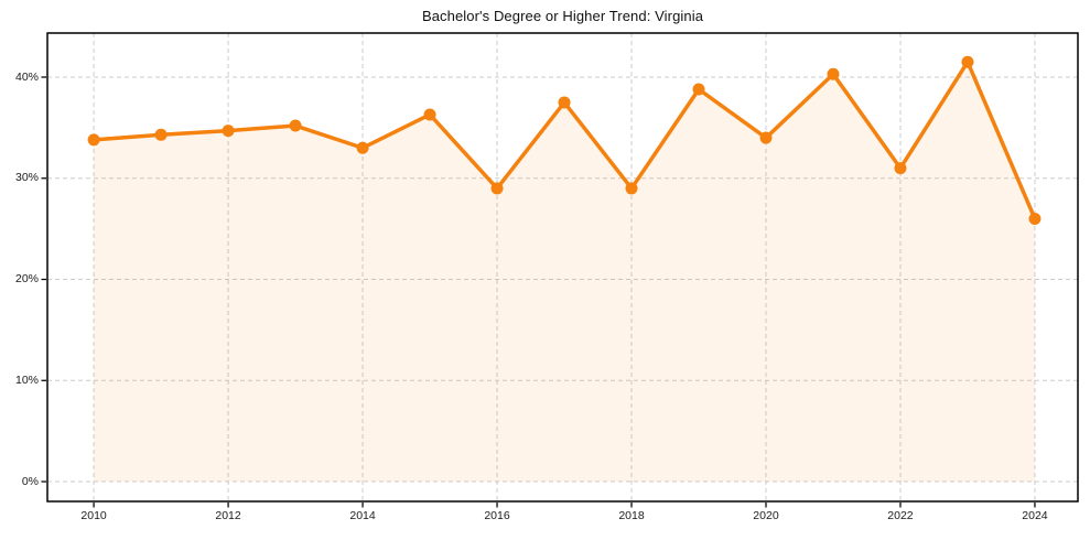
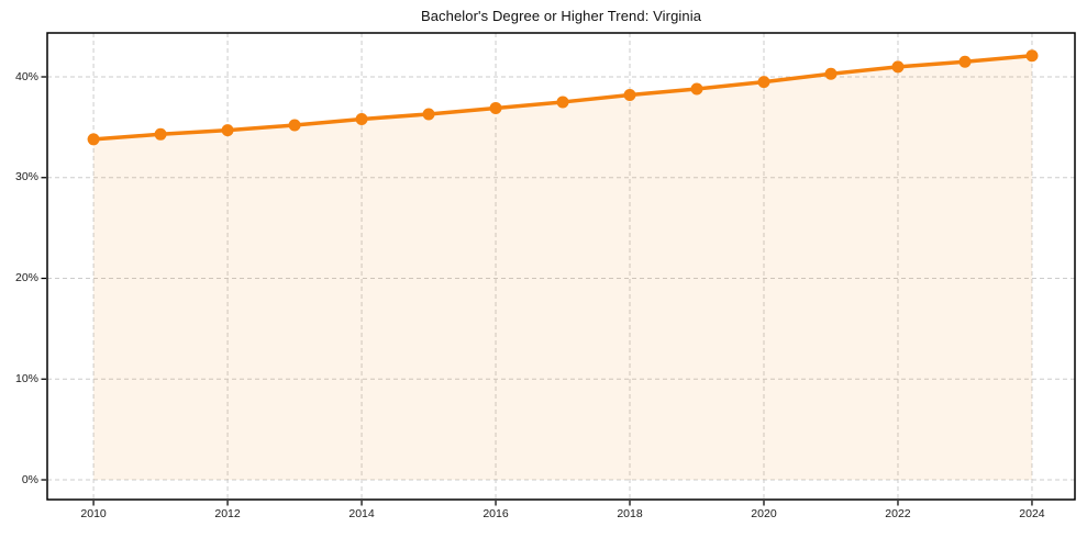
2014: 33% -> 36%
2016: 29% -> 37%
2018: 29% -> 38%
2020: 34% -> 40%
2022: 31% -> 41%
2024: 26% -> 42%
